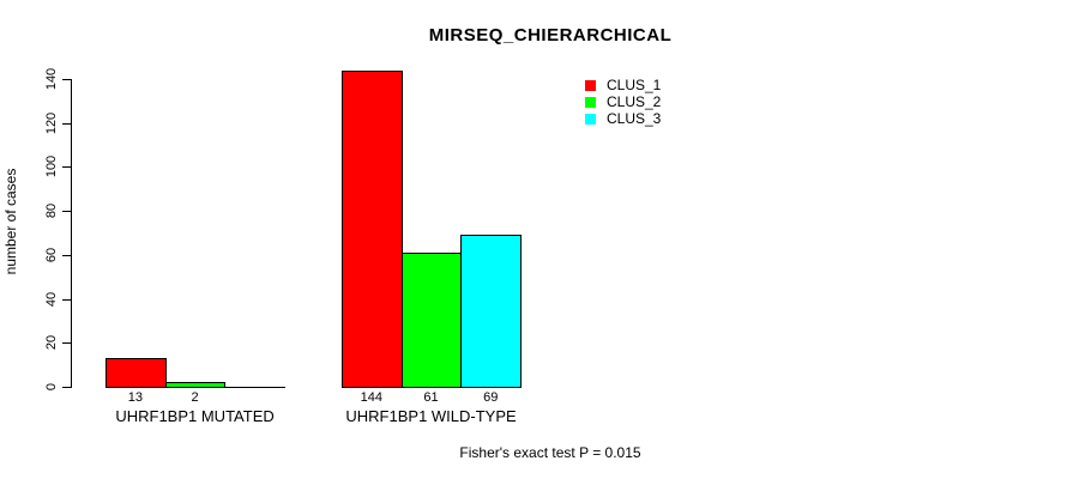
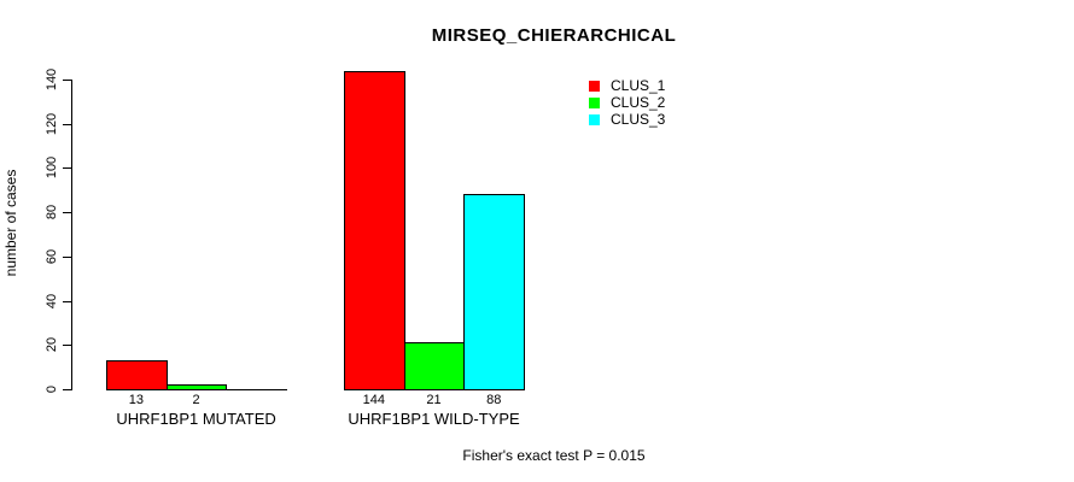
CLUS_2/UHRF1BP1 WILD-TYPE: 61 -> 21
CLUS_3/UHRF1BP1 WILD-TYPE: 69 -> 88
